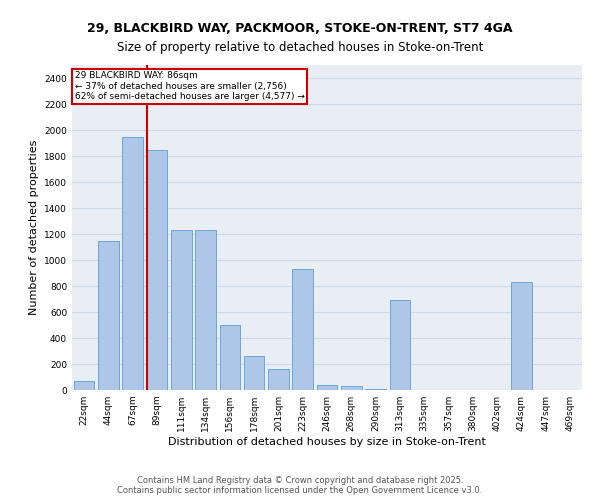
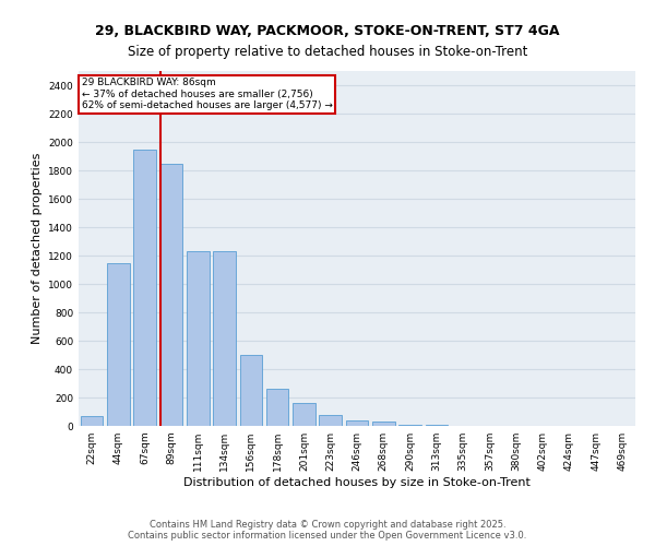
223sqm: 930 -> 80
313sqm: 690 -> 10
424sqm: 830 -> 0
